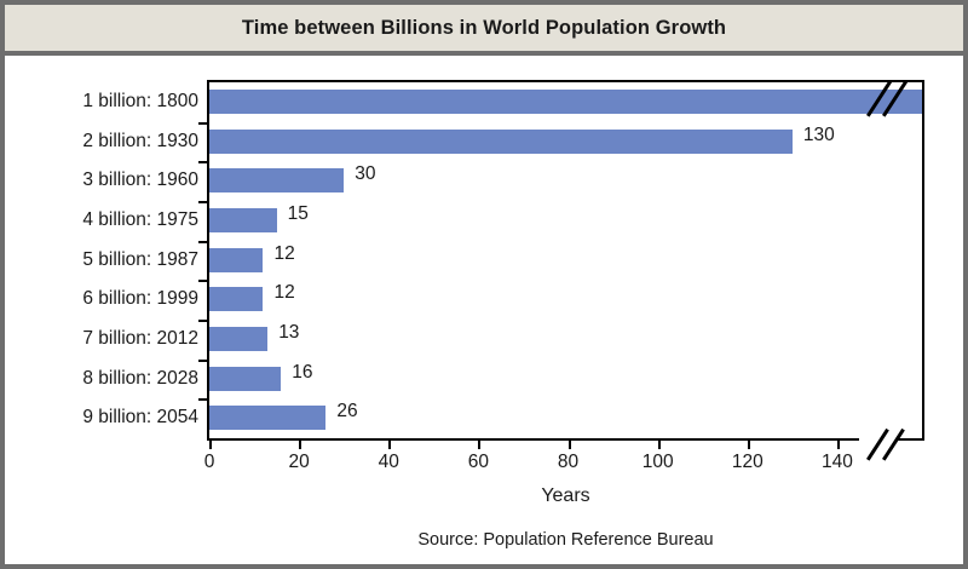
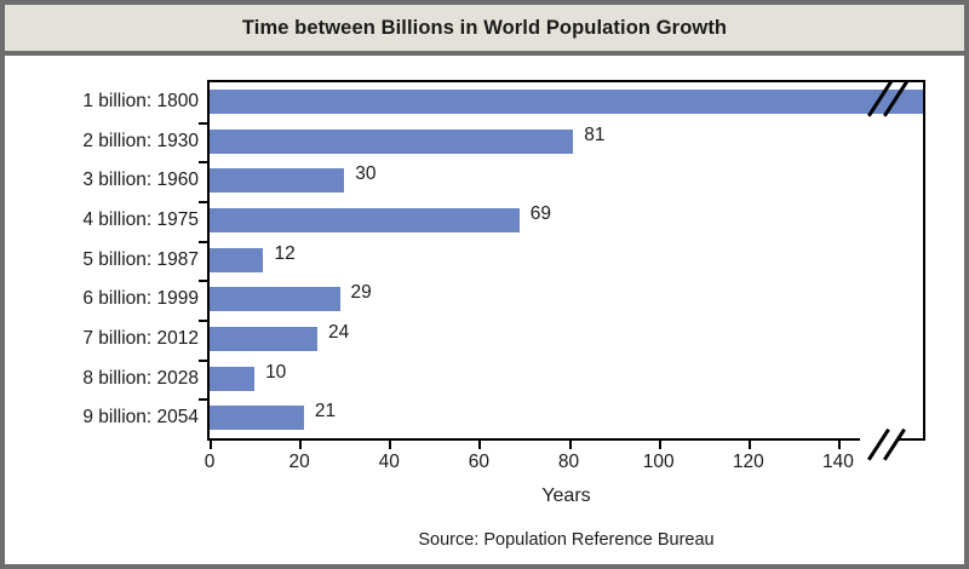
2 billion: 1930: 130 -> 81
4 billion: 1975: 15 -> 69
6 billion: 1999: 12 -> 29
7 billion: 2012: 13 -> 24
8 billion: 2028: 16 -> 10
9 billion: 2054: 26 -> 21
